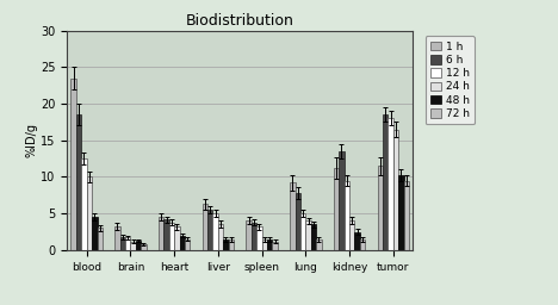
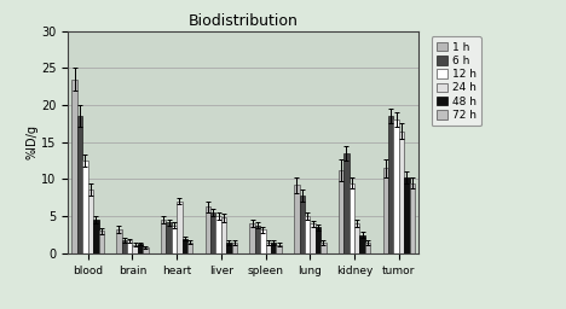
24 h/blood: 10.0 -> 8.6
24 h/heart: 3.2 -> 7.0
24 h/liver: 3.5 -> 4.8
